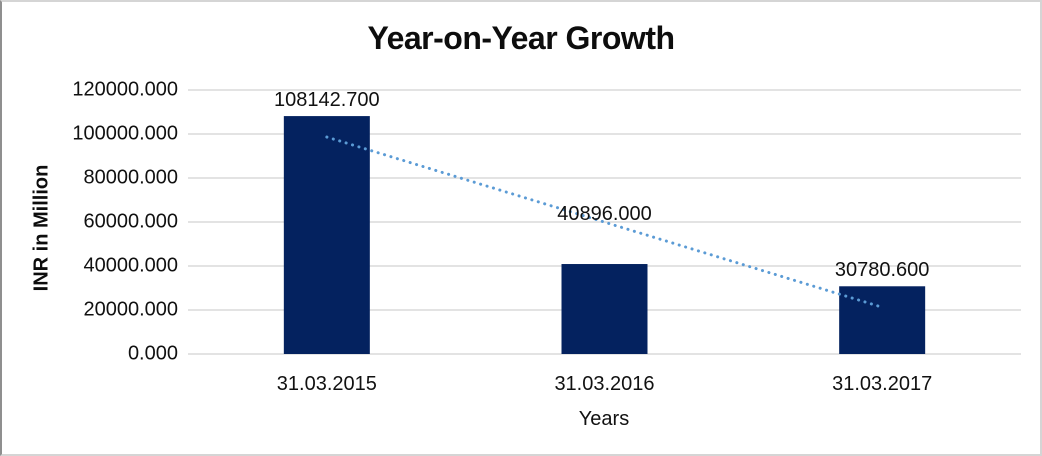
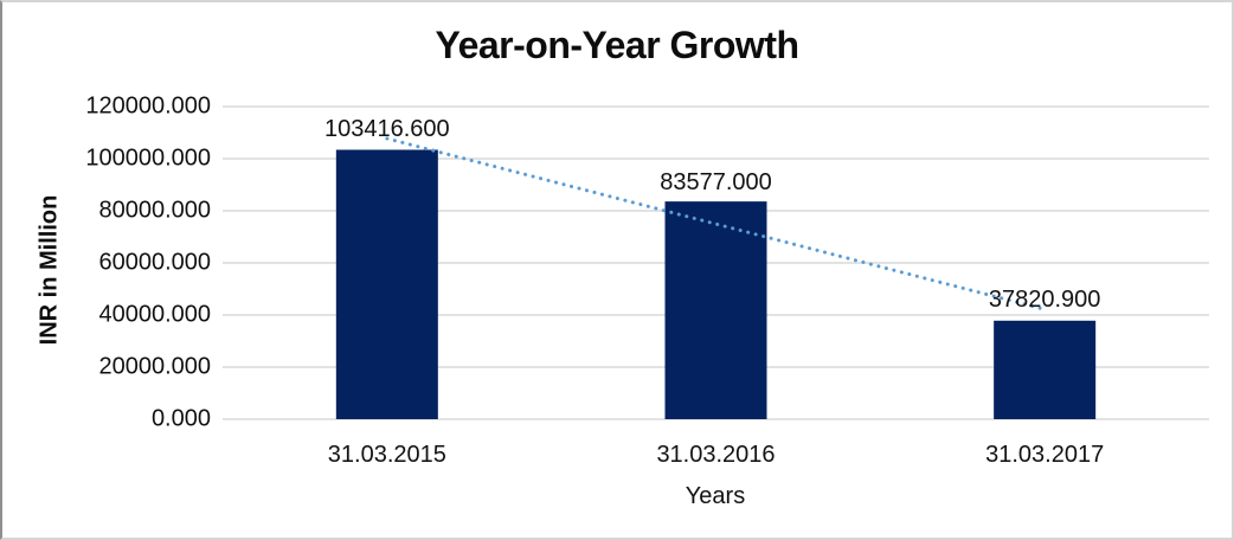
31.03.2015: 108142.700 -> 103416.600
31.03.2016: 40896.000 -> 83577.000
31.03.2017: 30780.600 -> 37820.900
